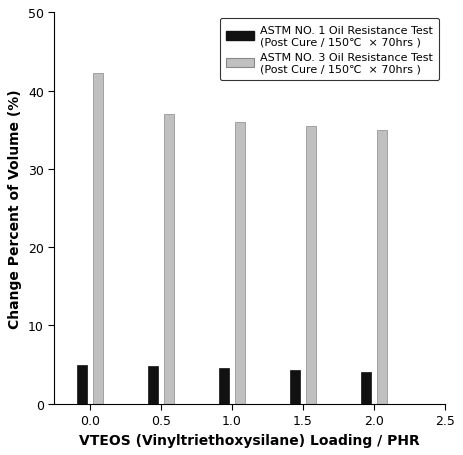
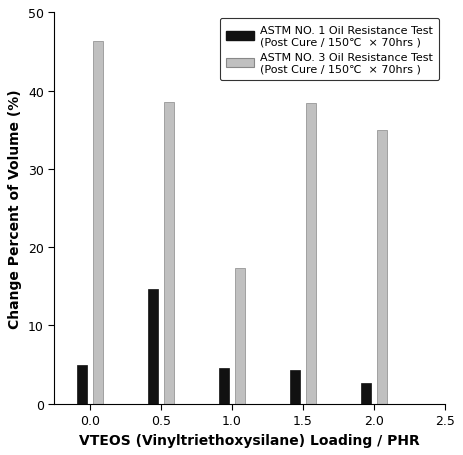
ASTM NO. 3 Oil Resistance Test (Post Cure / 150℃ × 70hrs )/0.0: 42.2 -> 46.4
ASTM NO. 1 Oil Resistance Test (Post Cure / 150℃ × 70hrs )/0.5: 4.8 -> 14.6
ASTM NO. 3 Oil Resistance Test (Post Cure / 150℃ × 70hrs )/0.5: 37.0 -> 38.6
ASTM NO. 3 Oil Resistance Test (Post Cure / 150℃ × 70hrs )/1.0: 36.0 -> 17.4
ASTM NO. 3 Oil Resistance Test (Post Cure / 150℃ × 70hrs )/1.5: 35.5 -> 38.4
ASTM NO. 1 Oil Resistance Test (Post Cure / 150℃ × 70hrs )/2.0: 4.1 -> 2.6
